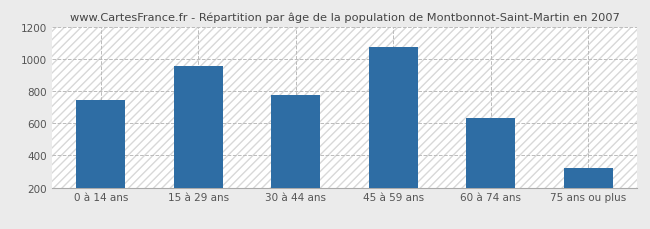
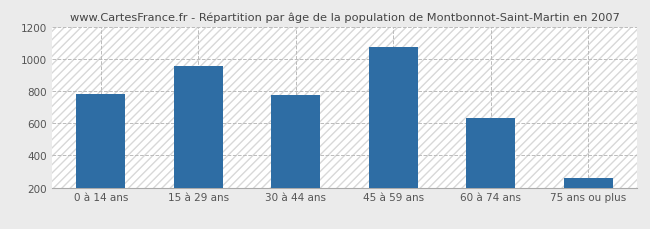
0 à 14 ans: 740 -> 780
75 ans ou plus: 320 -> 260
